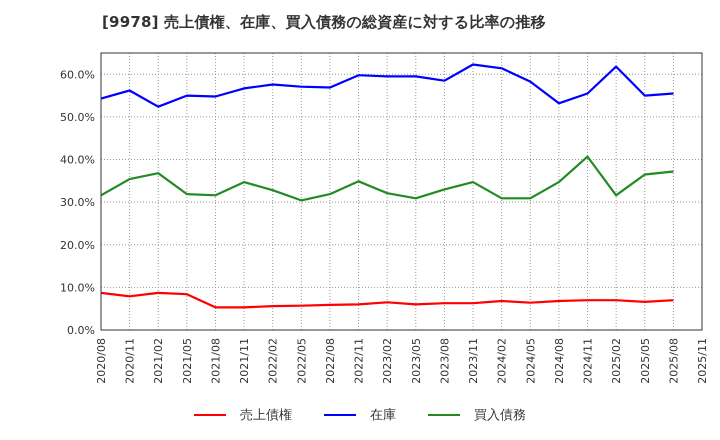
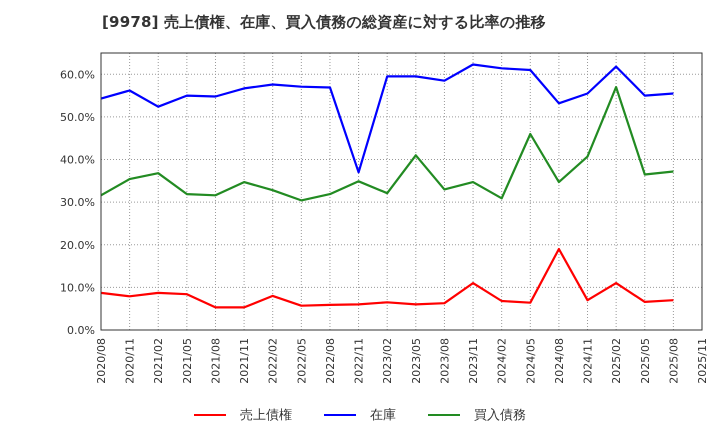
売上債権/2022/02: 6% -> 8%
在庫/2022/11: 60% -> 37%
買入債務/2023/05: 31% -> 41%
売上債権/2023/11: 6% -> 11%
在庫/2024/05: 58% -> 61%
買入債務/2024/05: 31% -> 46%
売上債権/2024/08: 7% -> 19%
売上債権/2025/02: 7% -> 11%
買入債務/2025/02: 32% -> 57%
